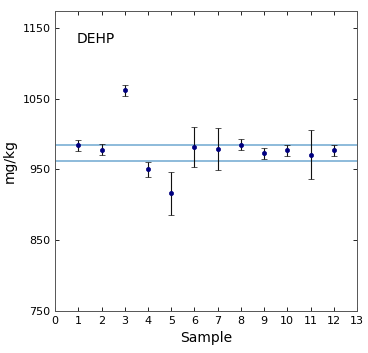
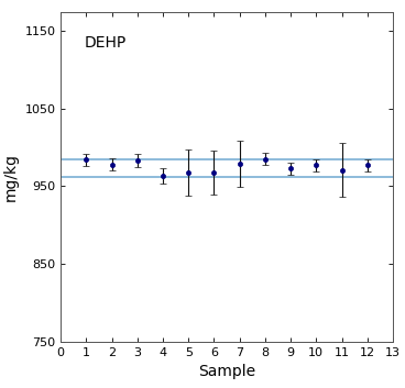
3: 1062 -> 983
4: 950 -> 963
5: 916 -> 968
6: 982 -> 968
